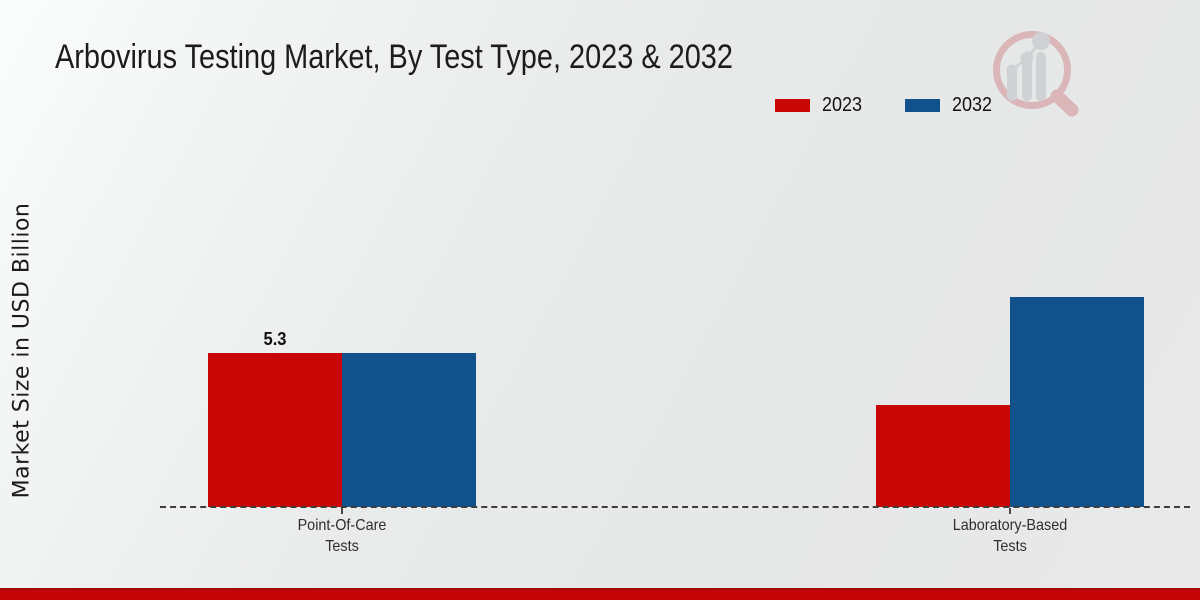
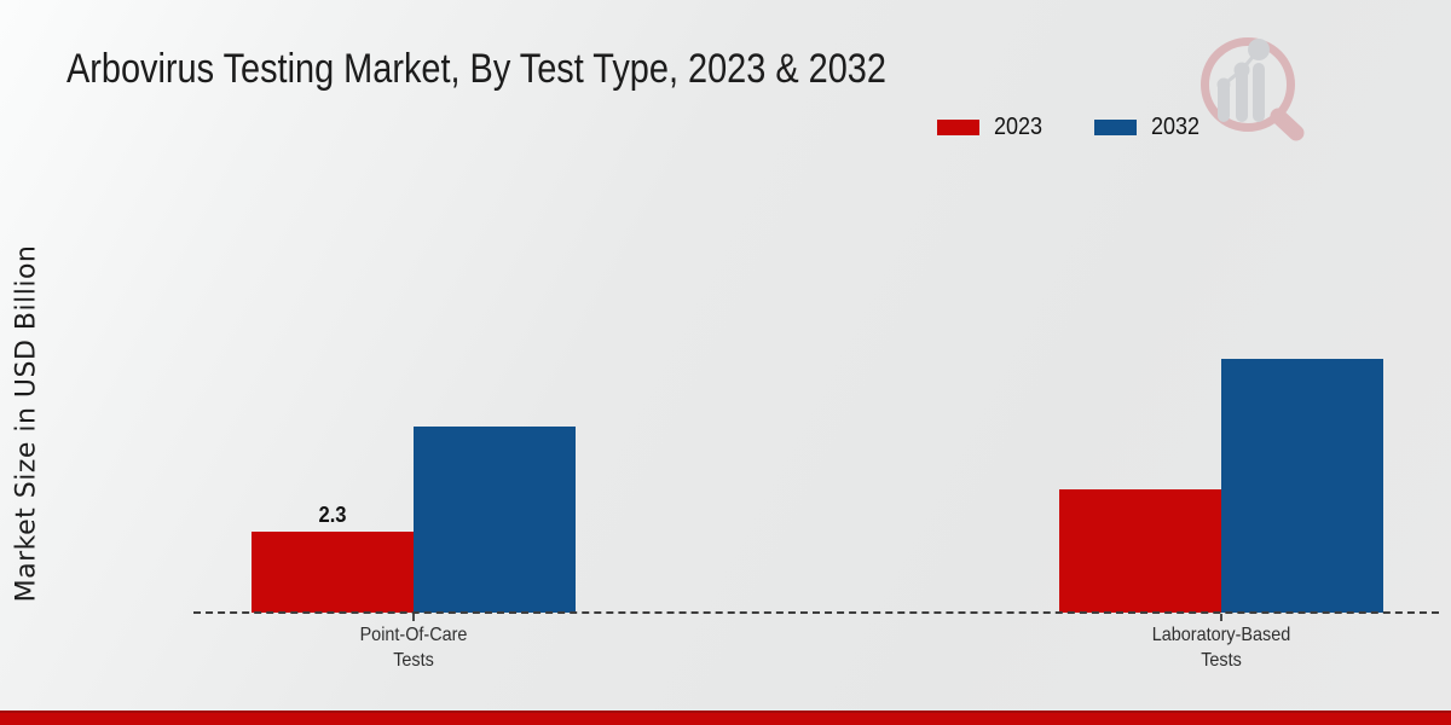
2023/Point-Of-Care Tests: 5.3 -> 2.3
